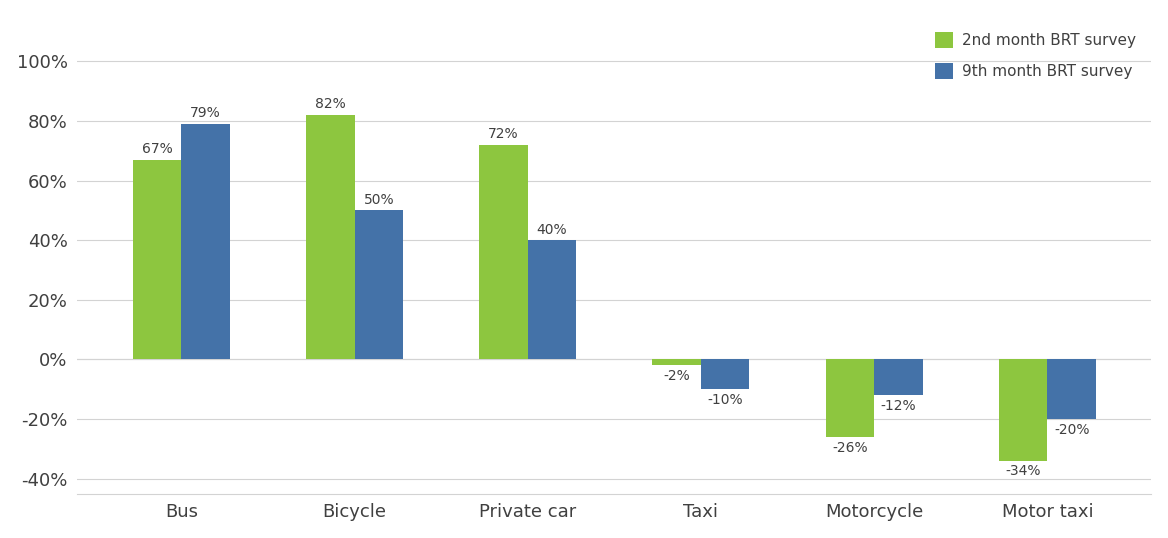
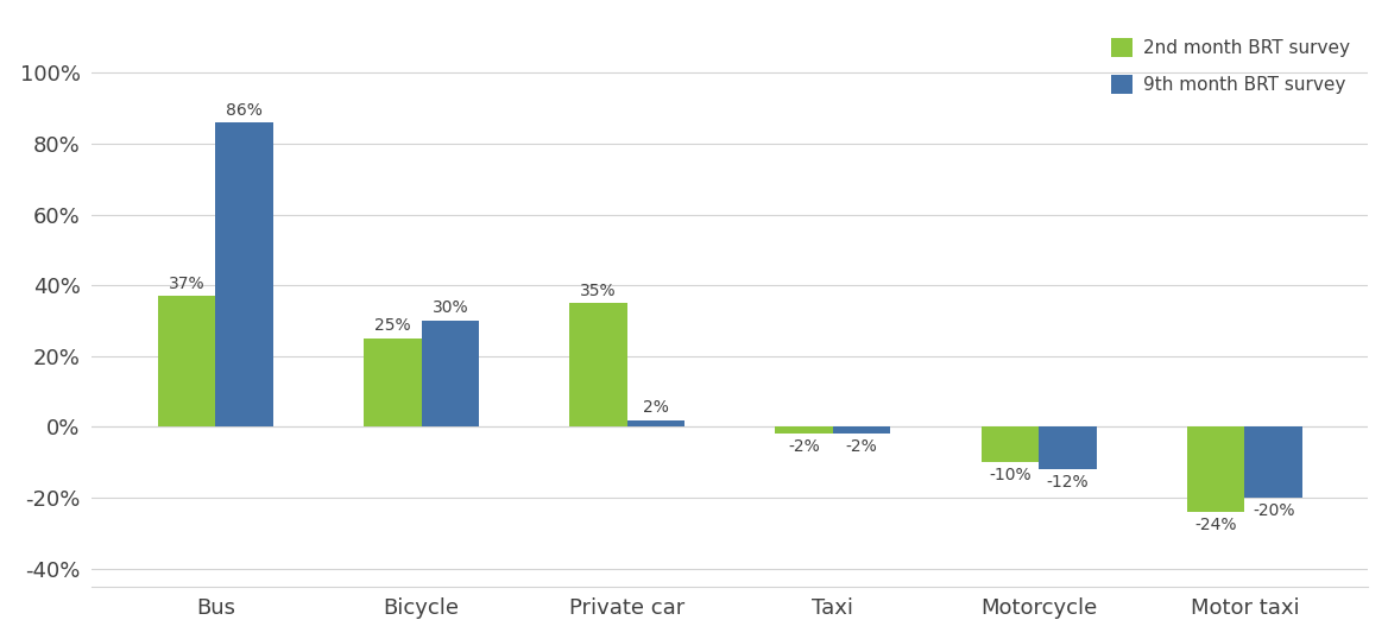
2nd month BRT survey/Bus: 67% -> 37%
9th month BRT survey/Bus: 79% -> 86%
2nd month BRT survey/Bicycle: 82% -> 25%
9th month BRT survey/Bicycle: 50% -> 30%
2nd month BRT survey/Private car: 72% -> 35%
9th month BRT survey/Private car: 40% -> 2%
9th month BRT survey/Taxi: -10% -> -2%
2nd month BRT survey/Motorcycle: -26% -> -10%
2nd month BRT survey/Motor taxi: -34% -> -24%
